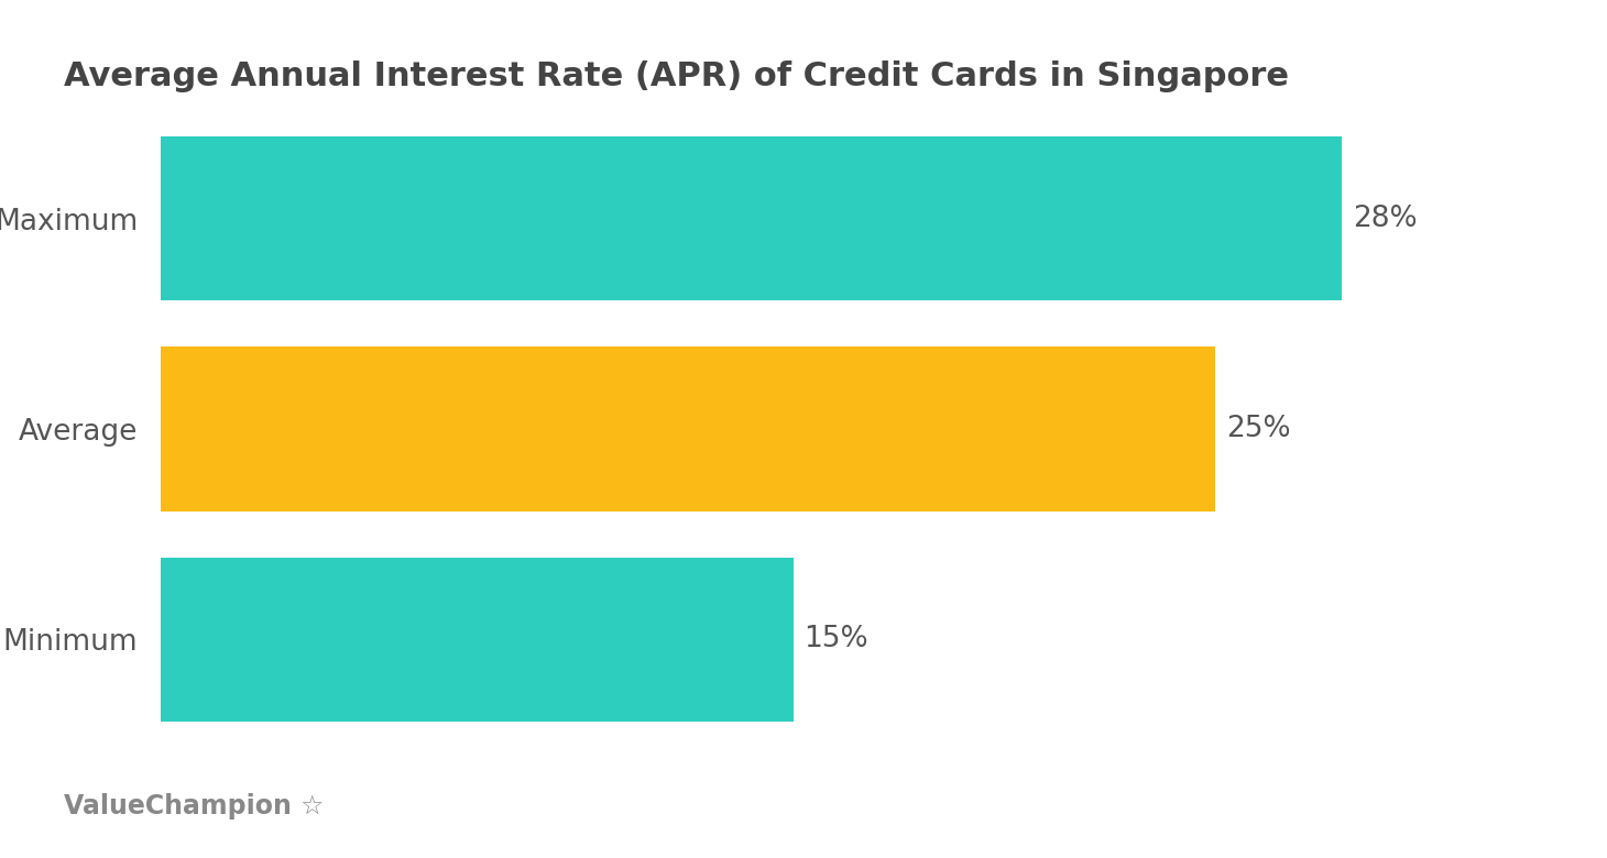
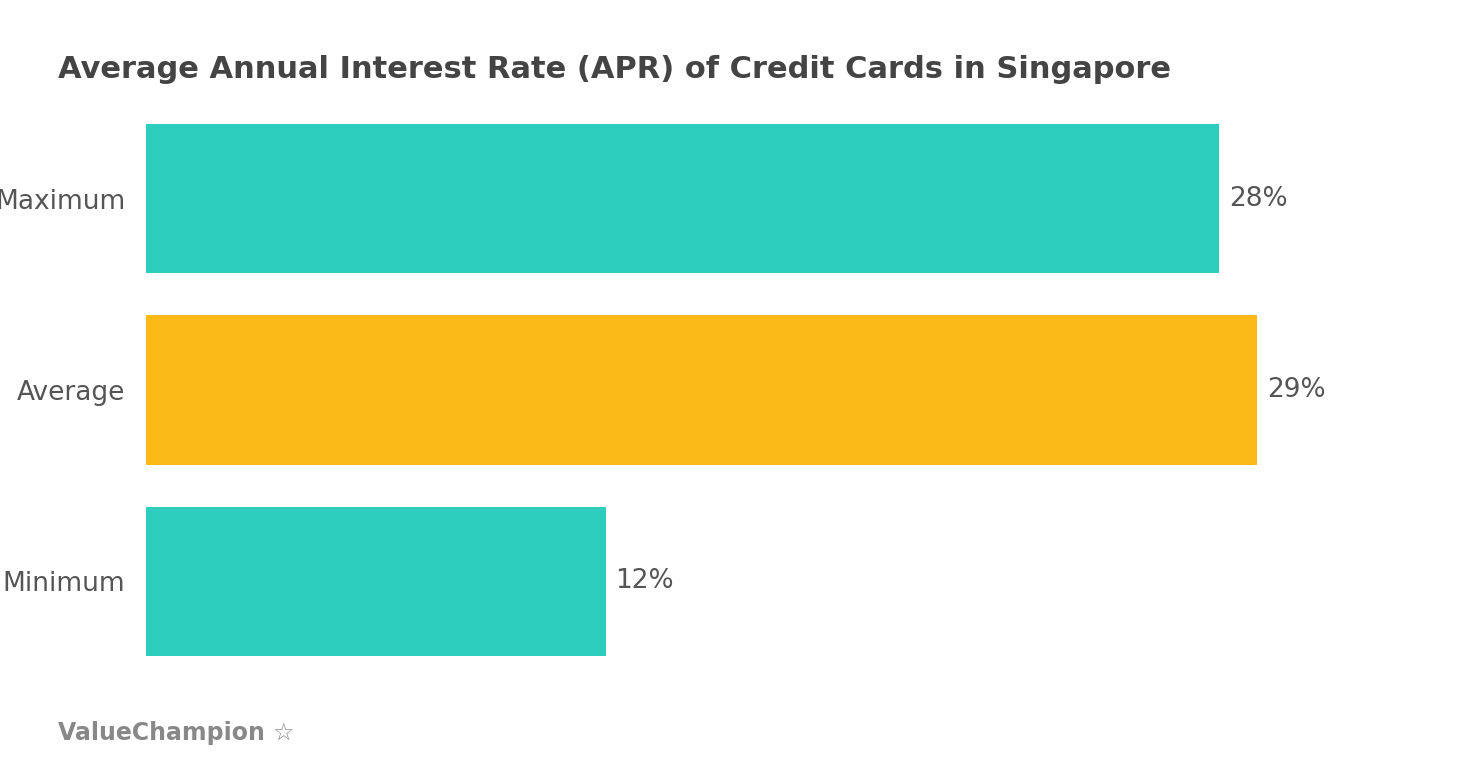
Average: 25% -> 29%
Minimum: 15% -> 12%
